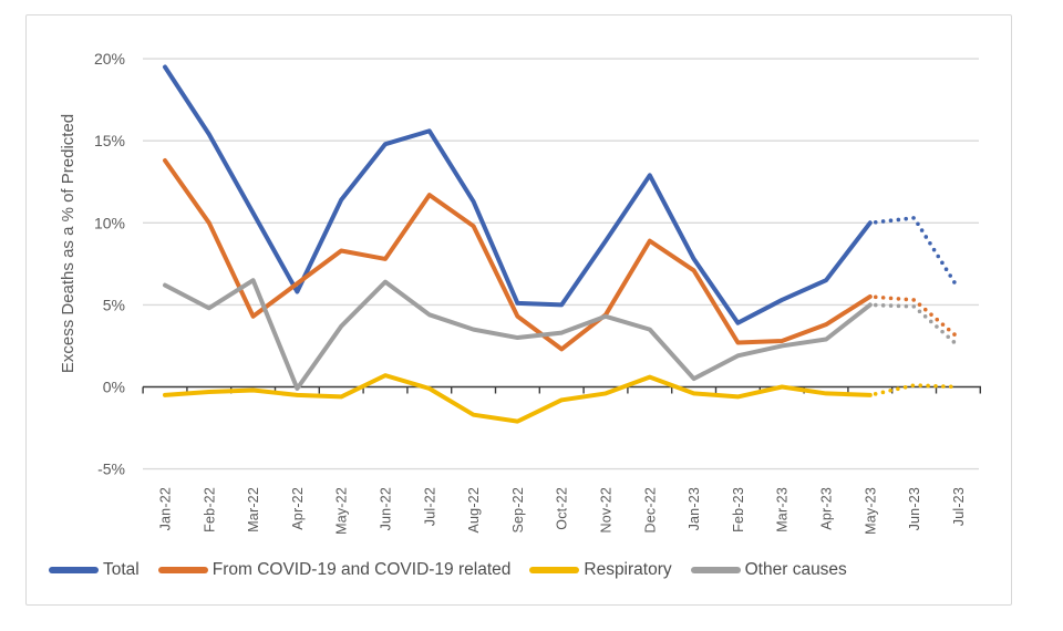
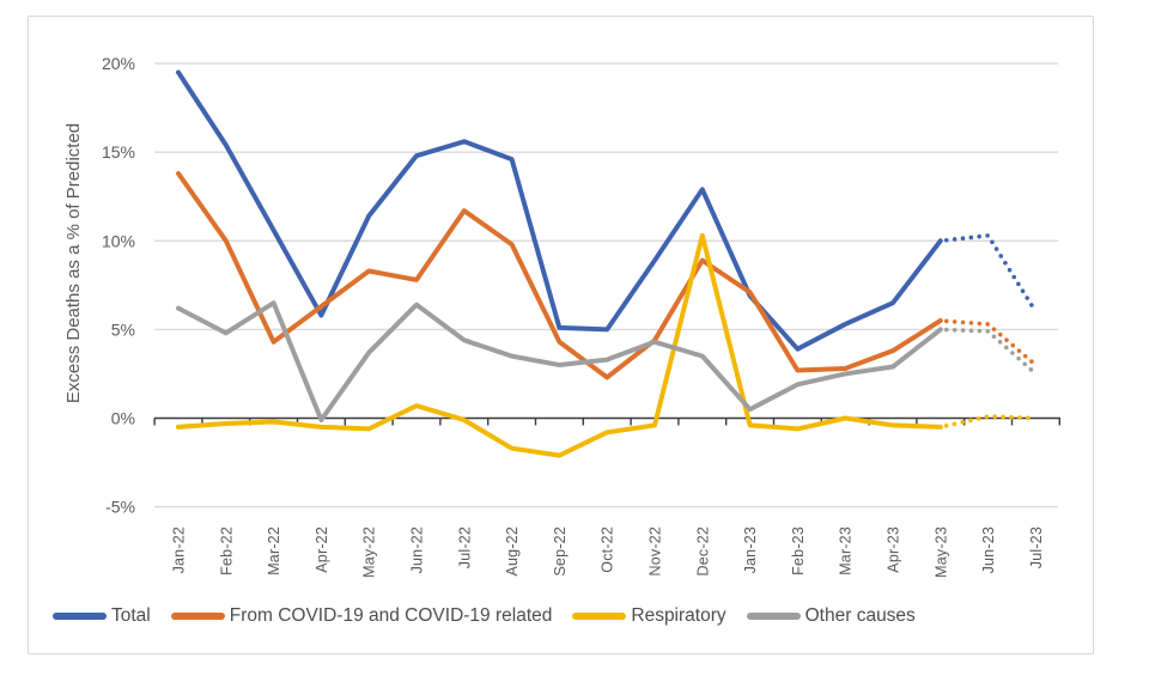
Total/Aug-22: 11.3% -> 14.6%
Respiratory/Dec-22: 0.6% -> 10.3%
Total/Jan-23: 7.8% -> 6.9%
